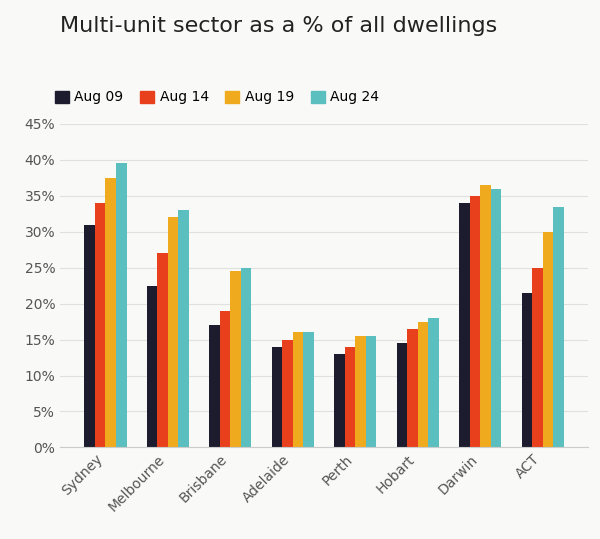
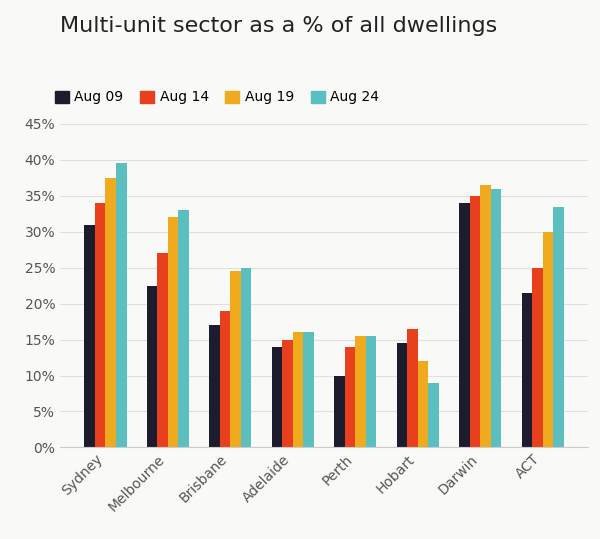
Aug 09/Perth: 13.0% -> 10.0%
Aug 19/Hobart: 17.5% -> 12.0%
Aug 24/Hobart: 18.0% -> 9.0%
